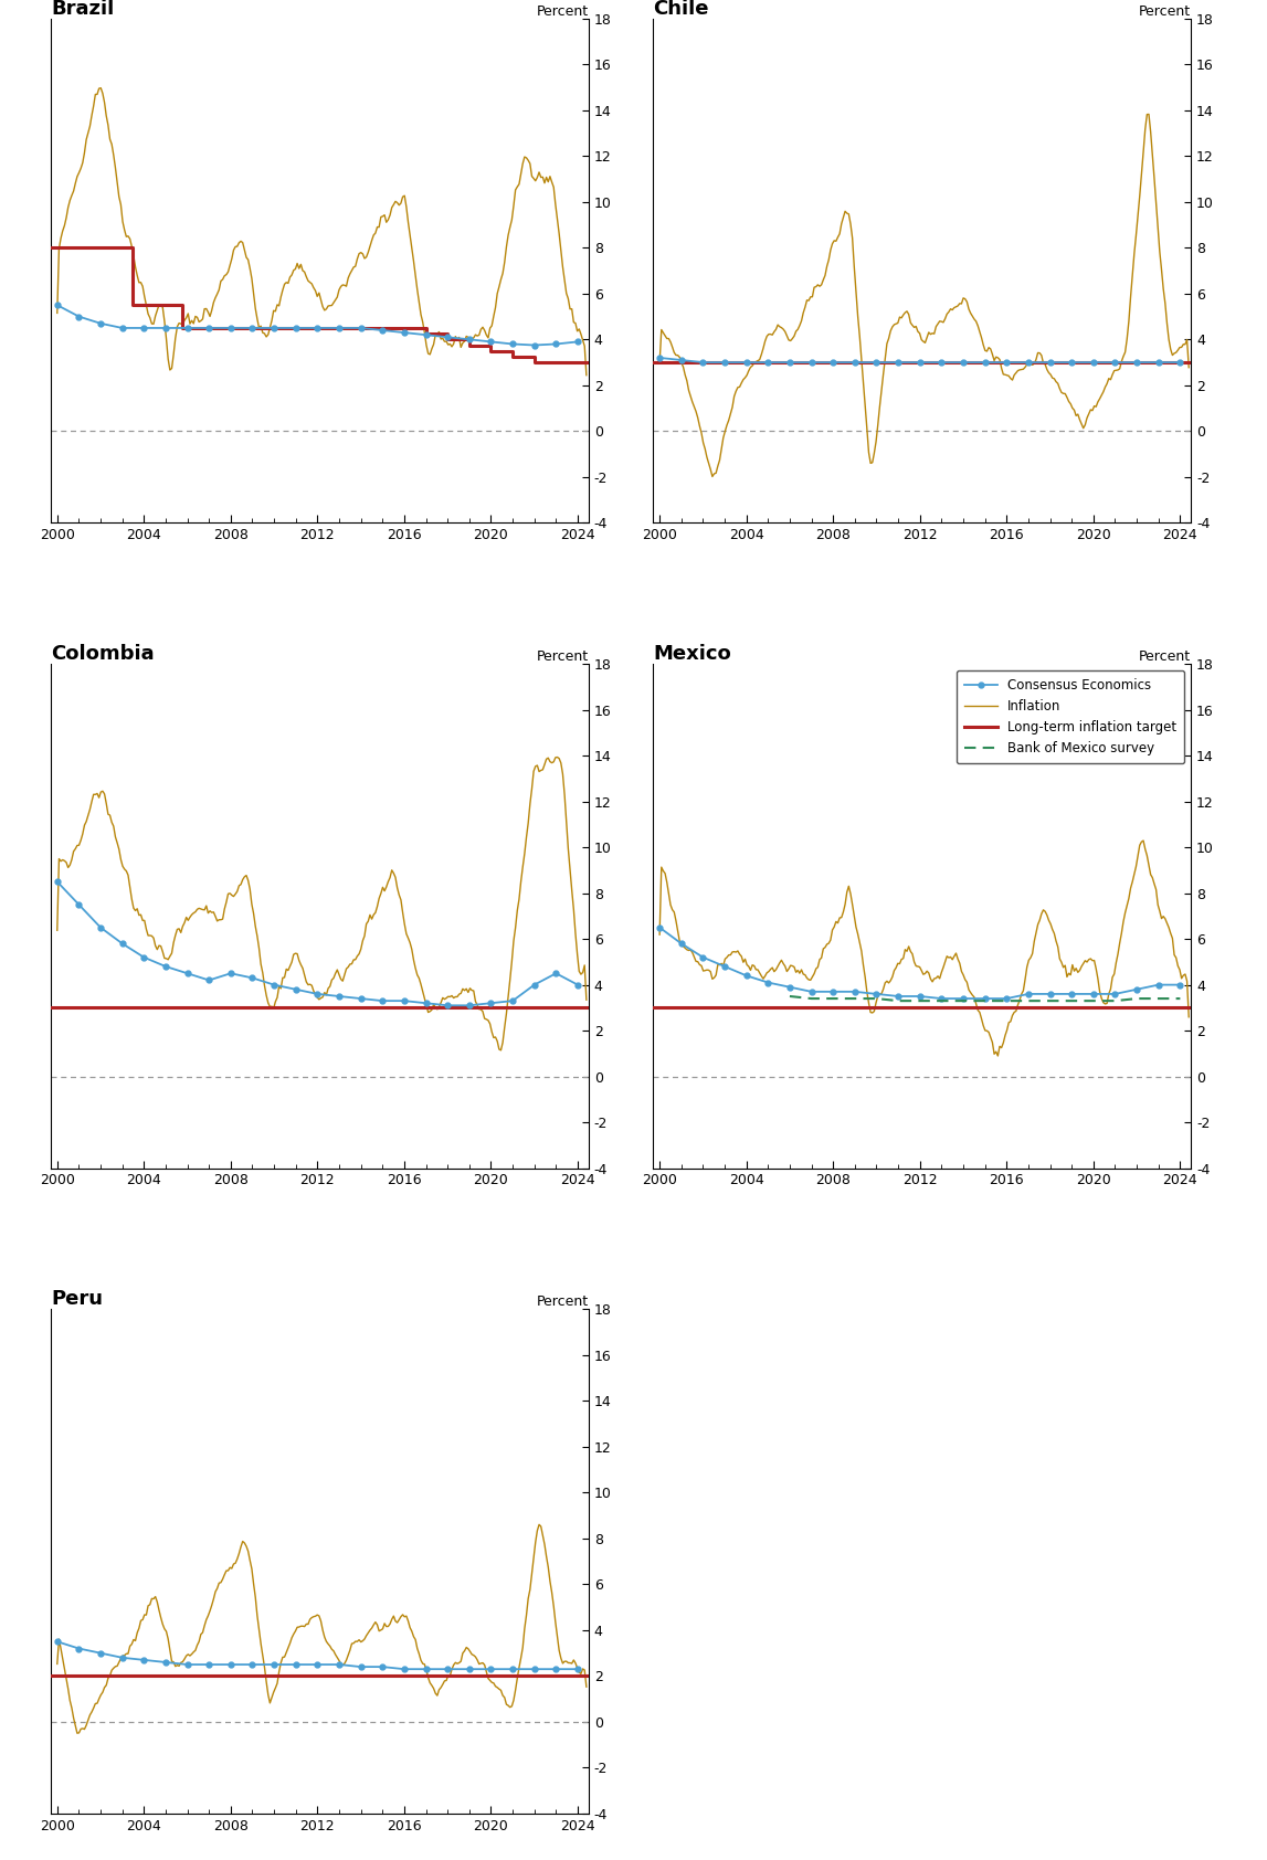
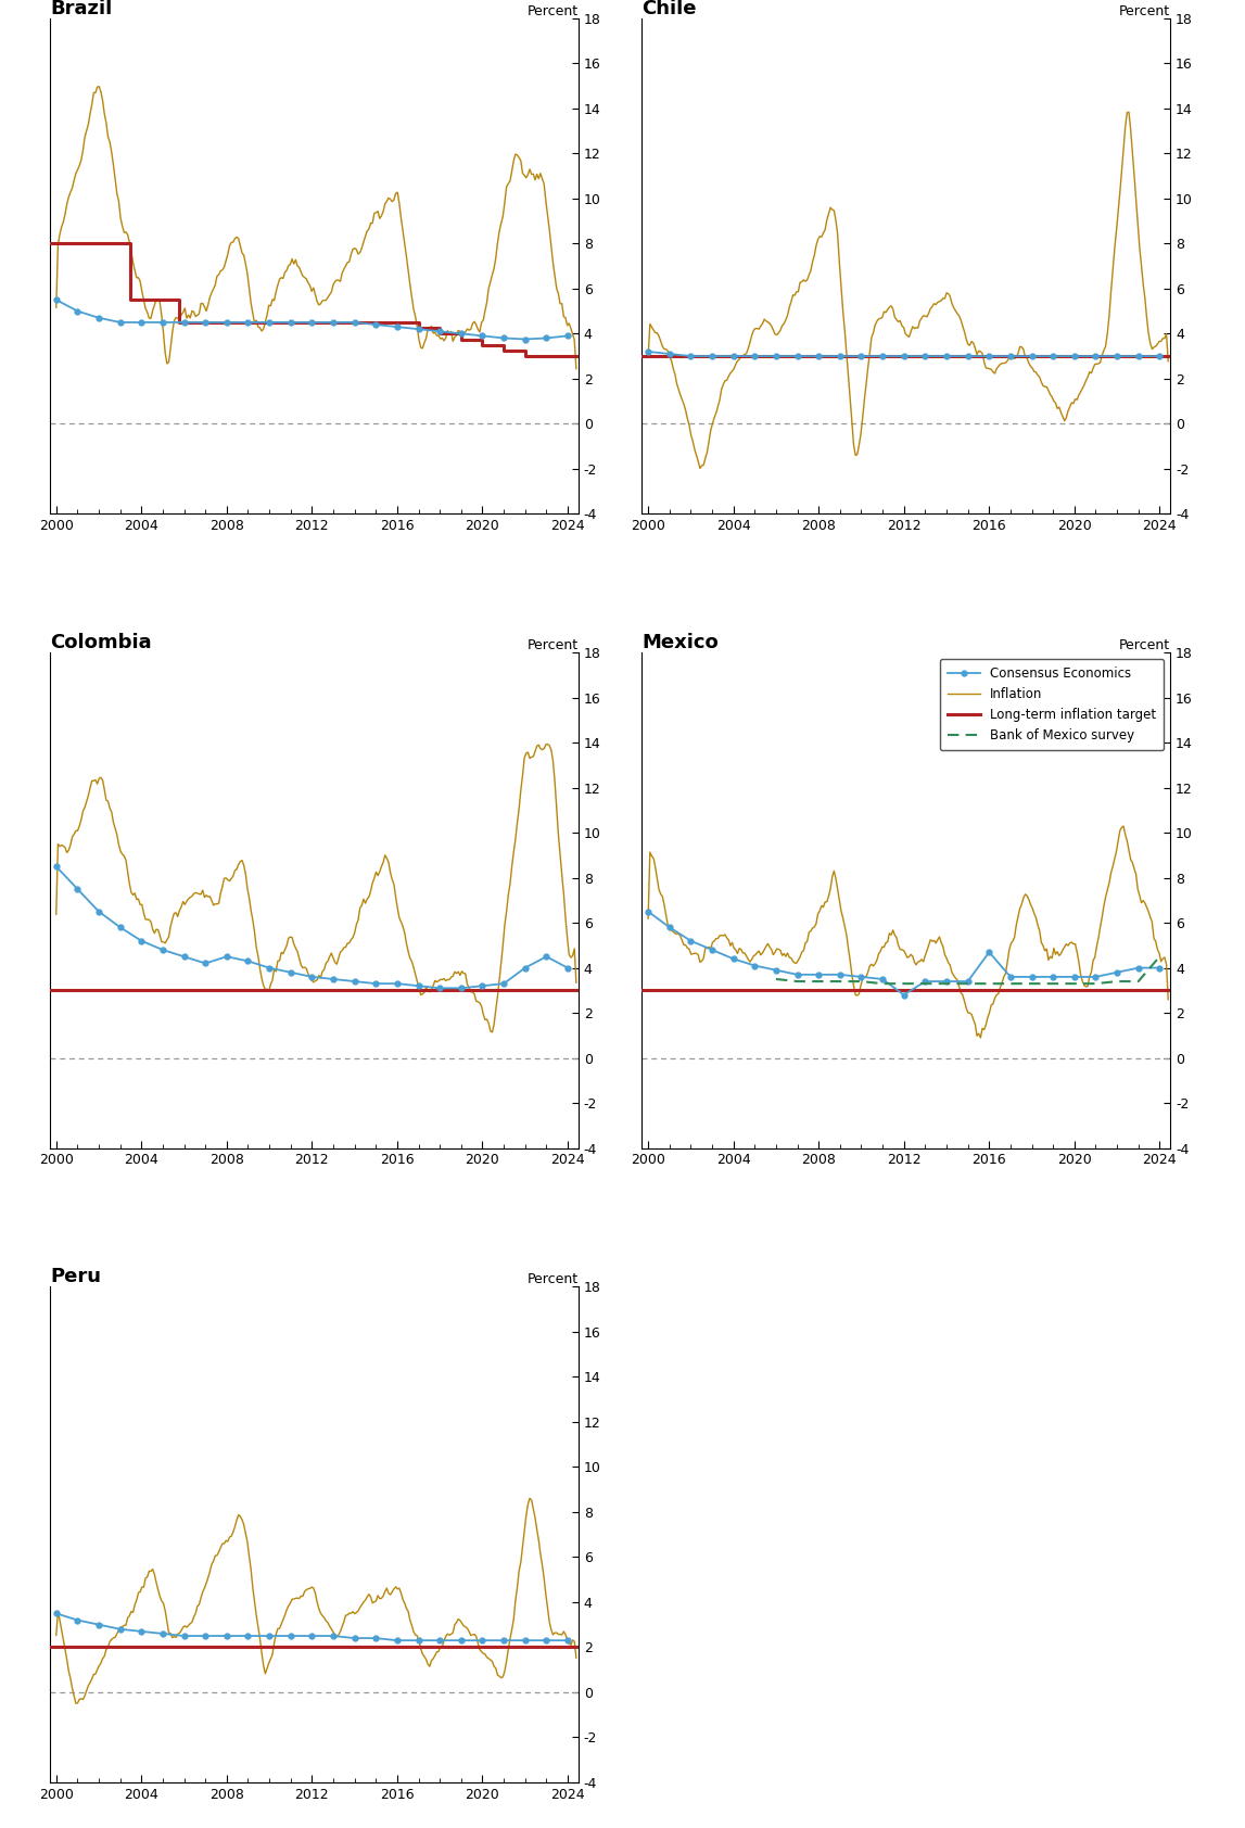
Mexico/Consensus Economics/2012: 3.5 -> 2.8
Mexico/Consensus Economics/2016: 3.4 -> 4.7
Mexico/Bank of Mexico survey/2024: 3.4 -> 4.5
